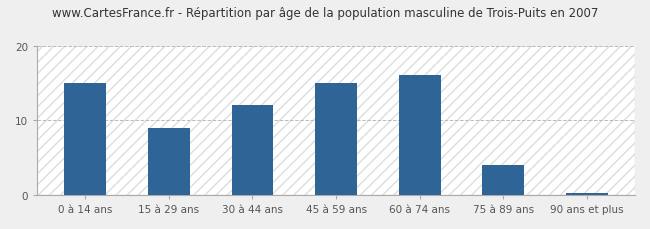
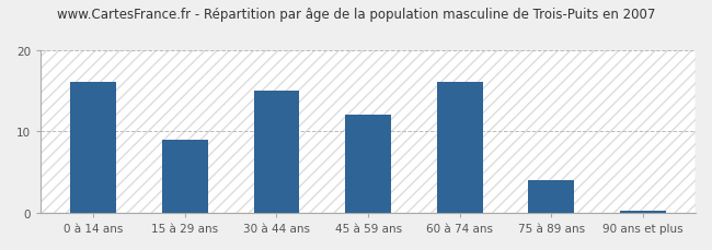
0 à 14 ans: 15.0 -> 16.0
30 à 44 ans: 12.0 -> 15.0
45 à 59 ans: 15.0 -> 12.0
